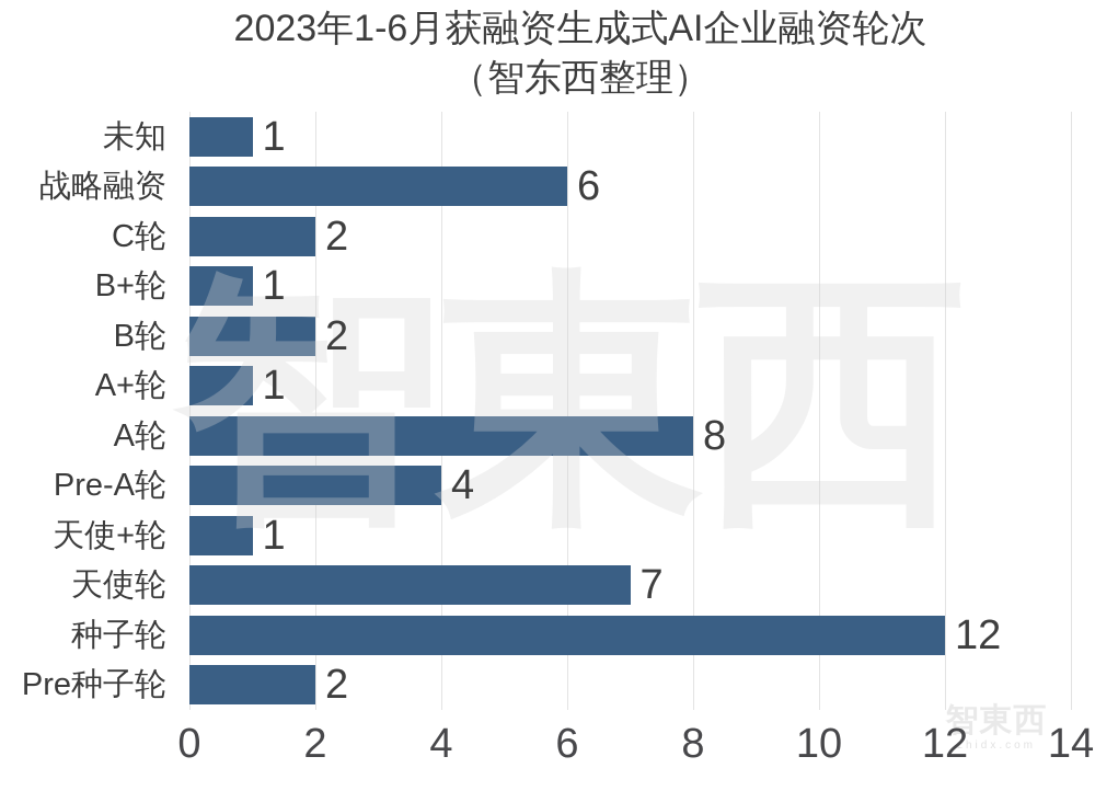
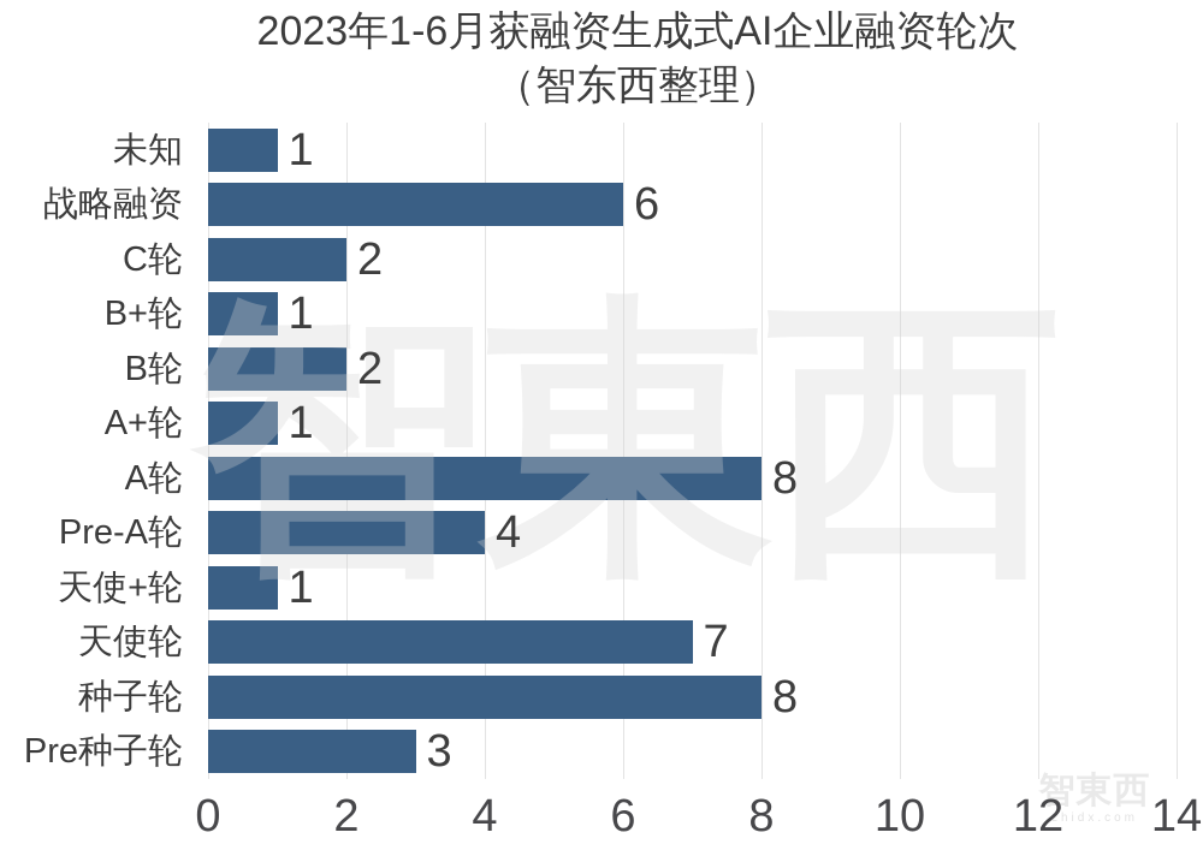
种子轮: 12 -> 8
Pre种子轮: 2 -> 3
